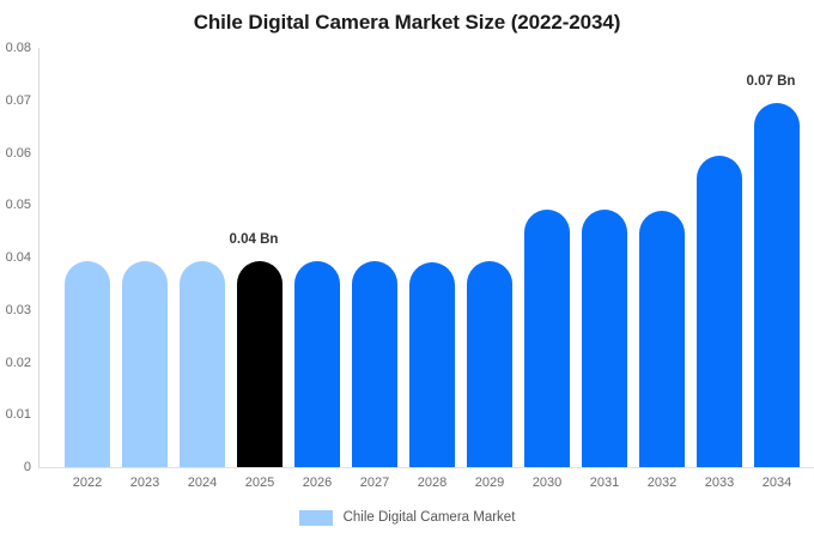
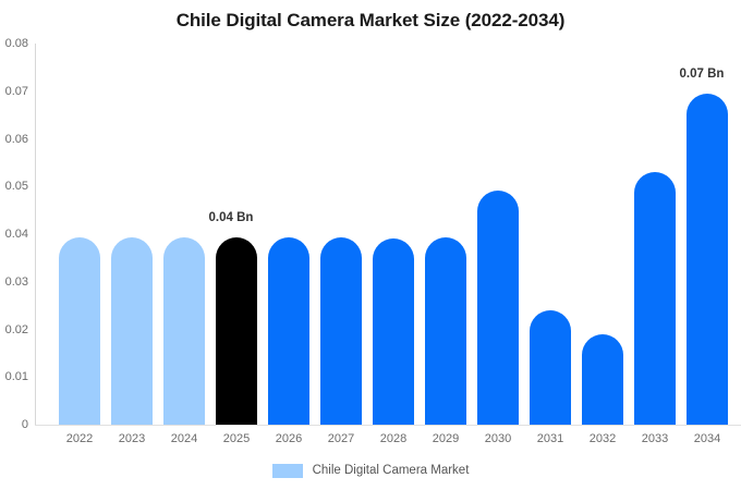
2031: 0.049 -> 0.024
2032: 0.049 -> 0.019
2033: 0.059 -> 0.053
